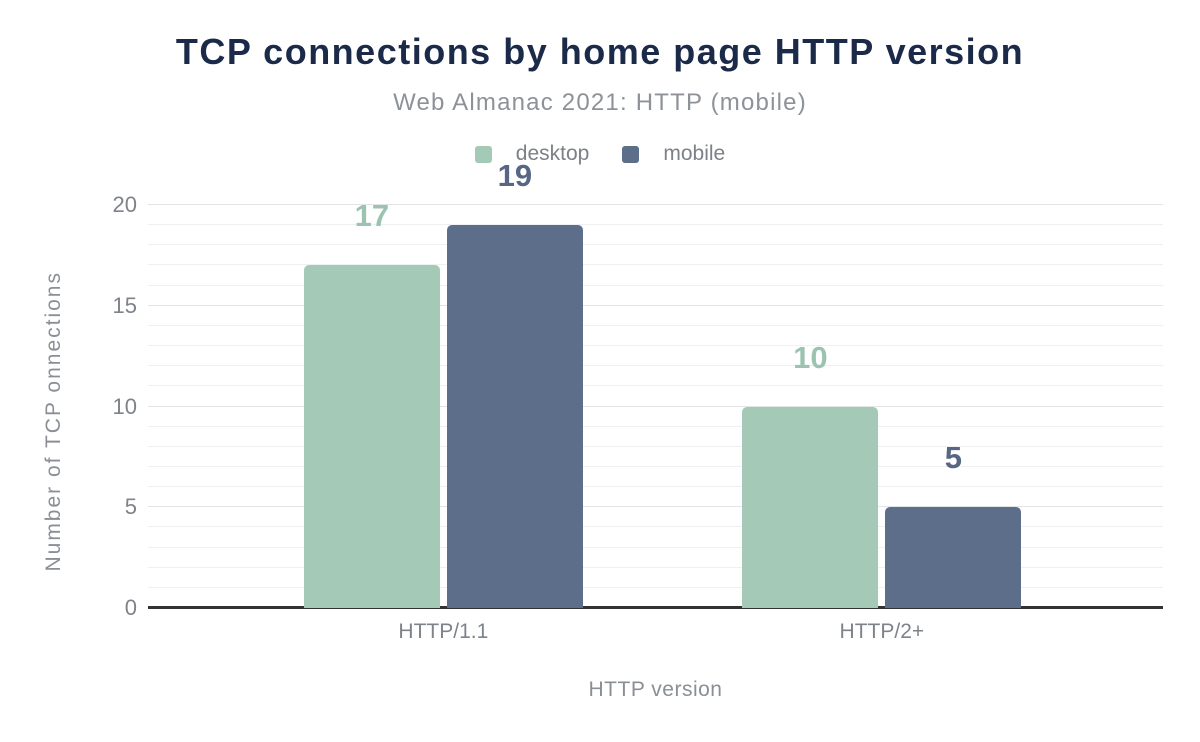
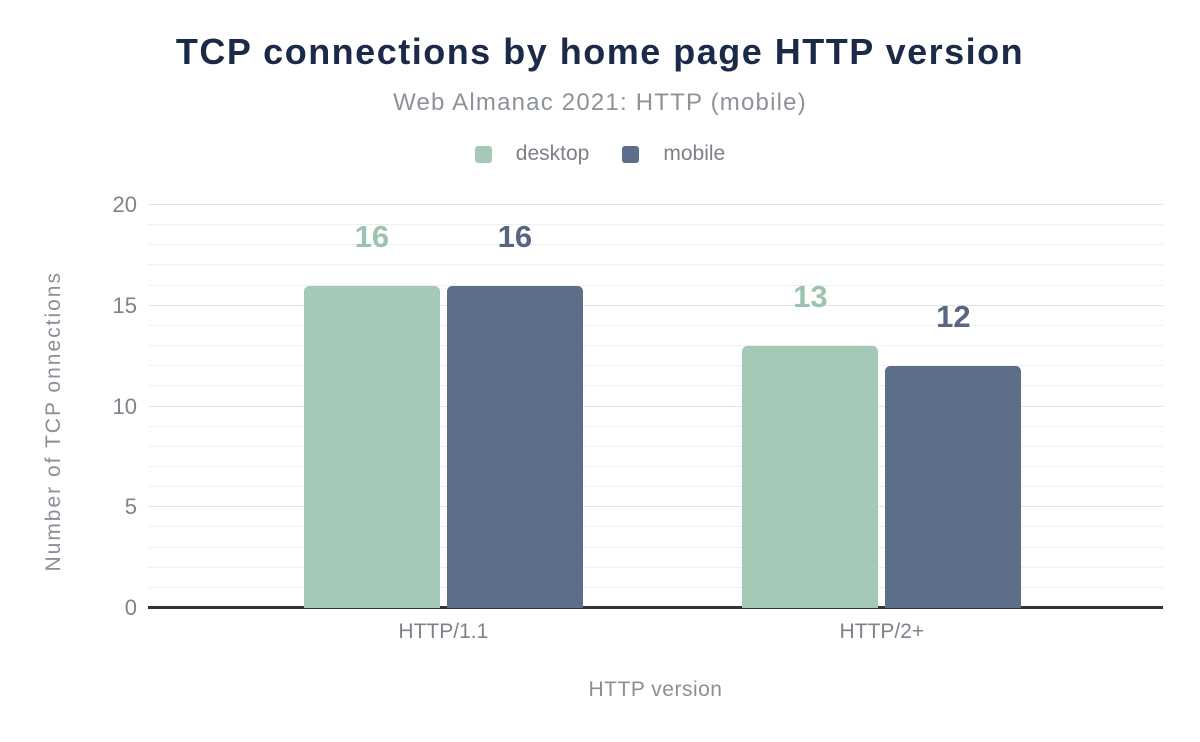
desktop/HTTP/1.1: 17 -> 16
mobile/HTTP/1.1: 19 -> 16
desktop/HTTP/2+: 10 -> 13
mobile/HTTP/2+: 5 -> 12
